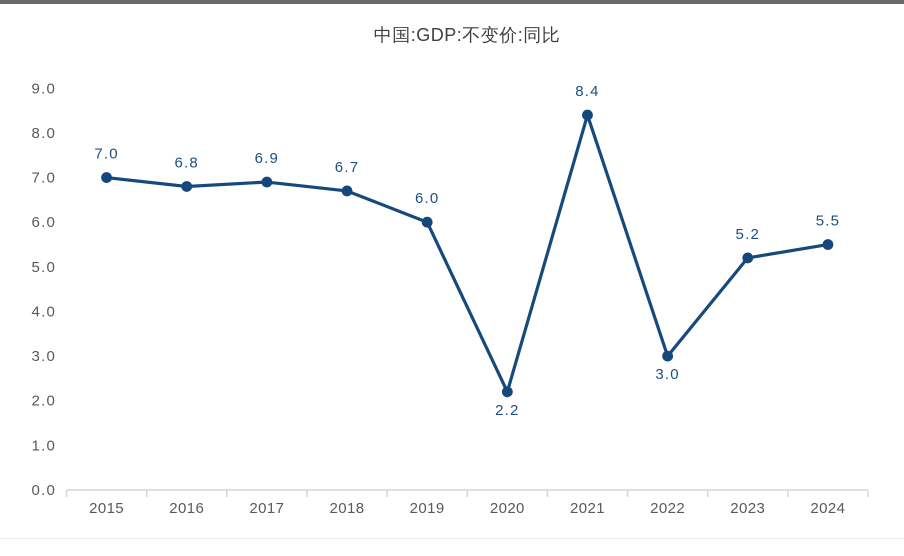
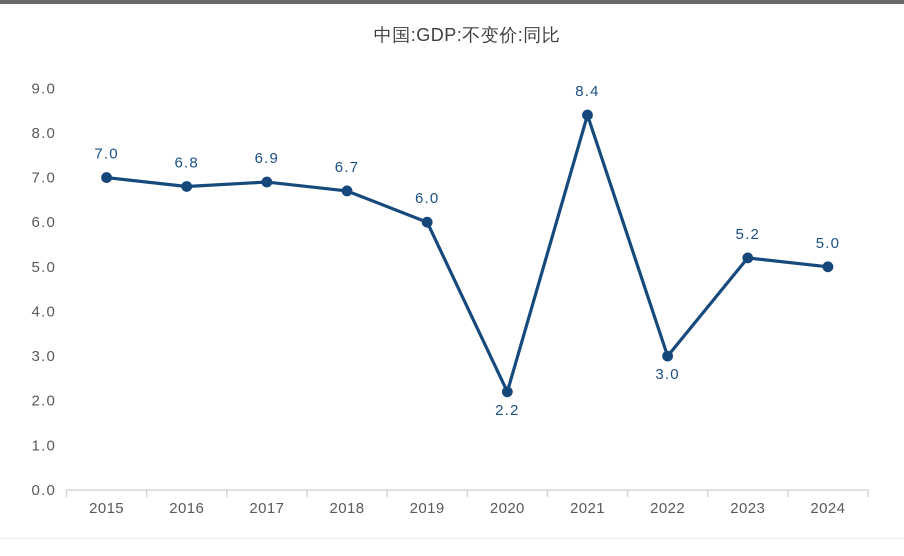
2024: 5.5 -> 5.0
